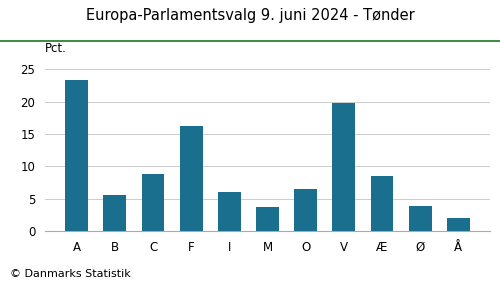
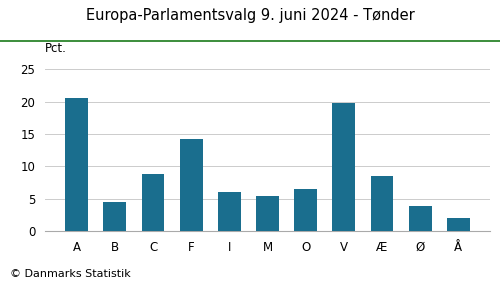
A: 23.4 -> 20.6
B: 5.6 -> 4.5
F: 16.2 -> 14.3
M: 3.8 -> 5.5
